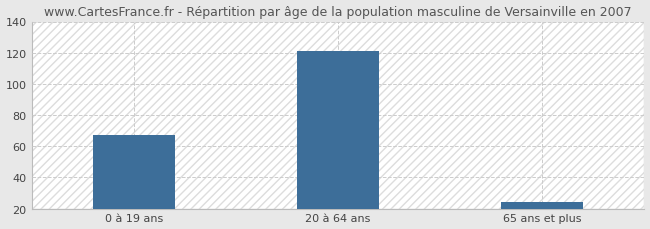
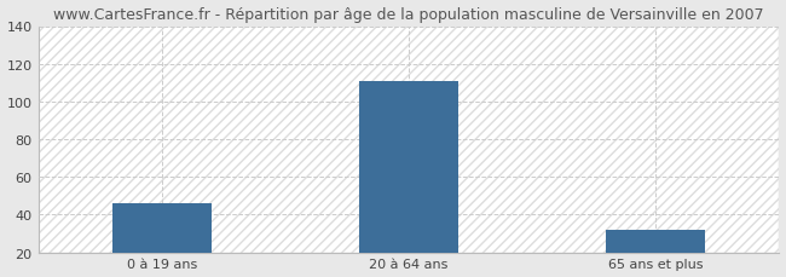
0 à 19 ans: 67 -> 46
20 à 64 ans: 121 -> 111
65 ans et plus: 24 -> 32
